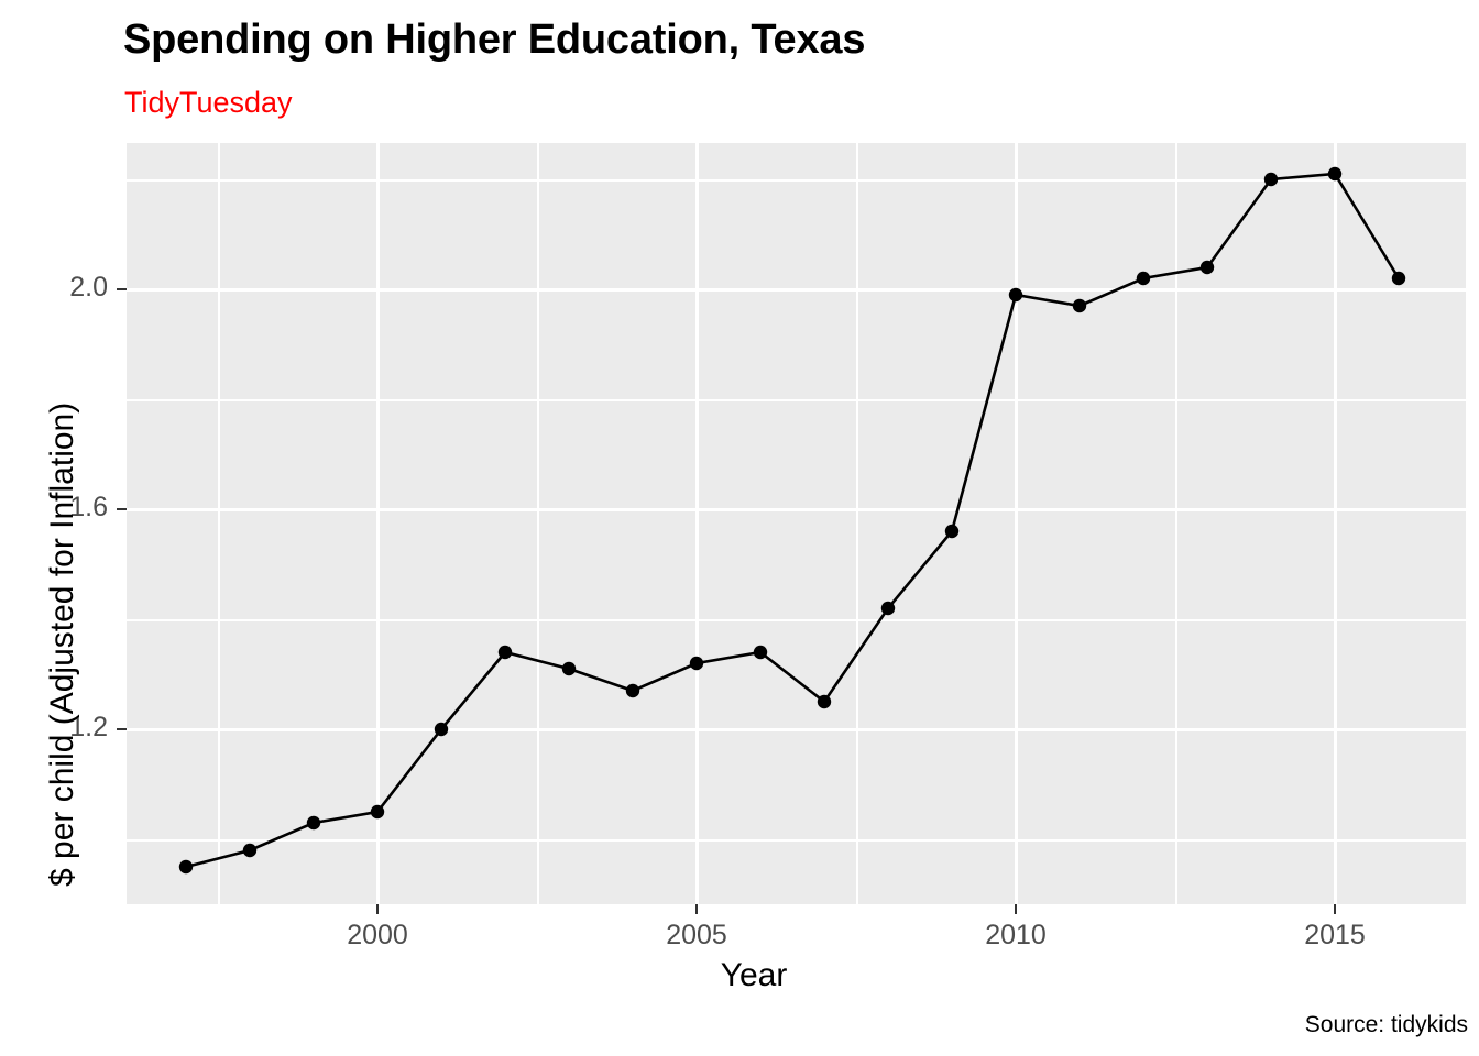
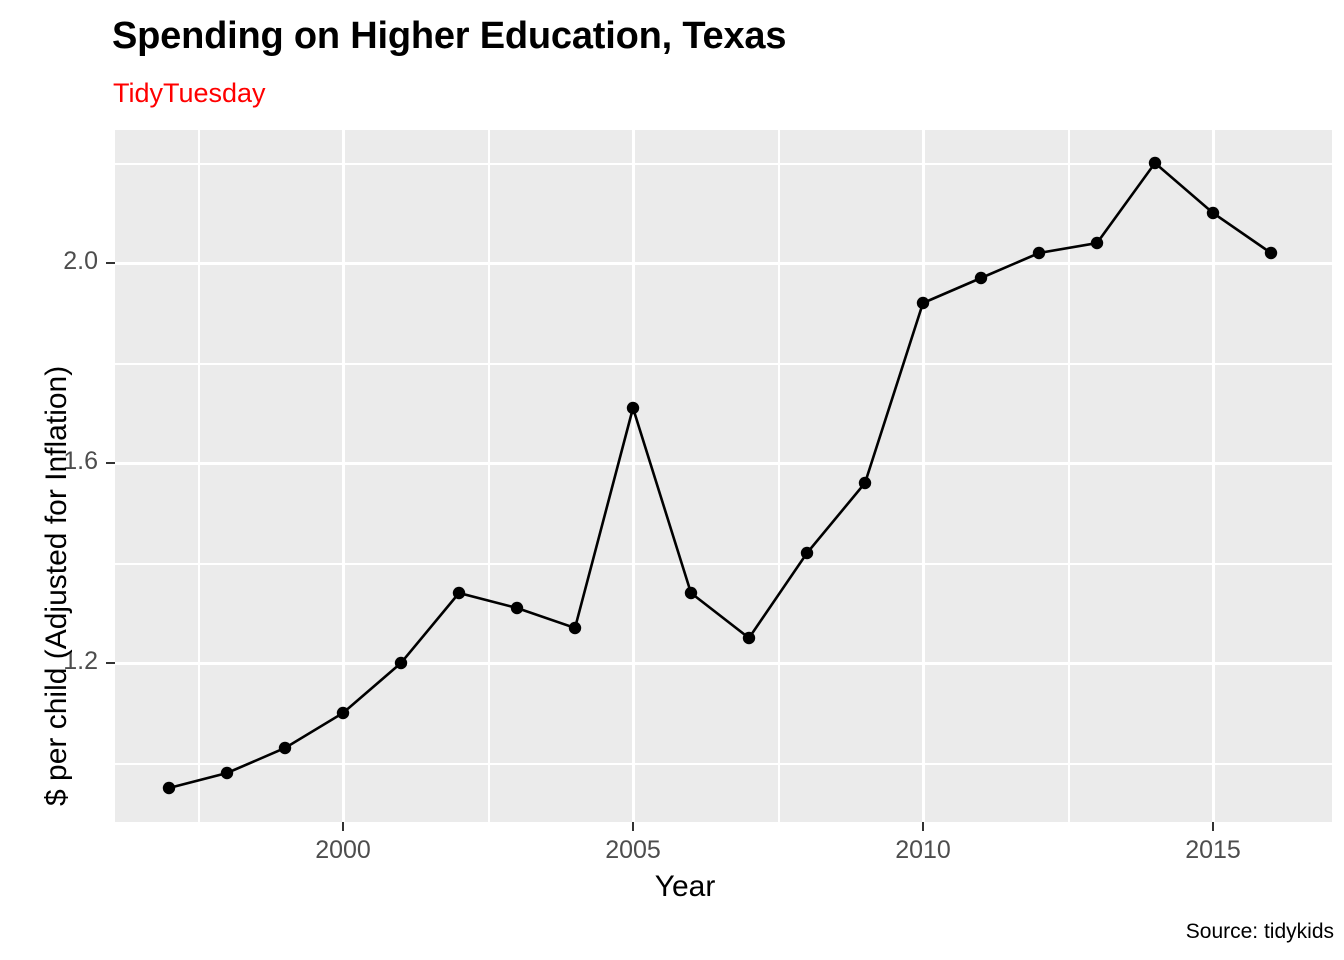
2000: 1.05 -> 1.10
2005: 1.32 -> 1.71
2010: 1.99 -> 1.92
2015: 2.21 -> 2.10
